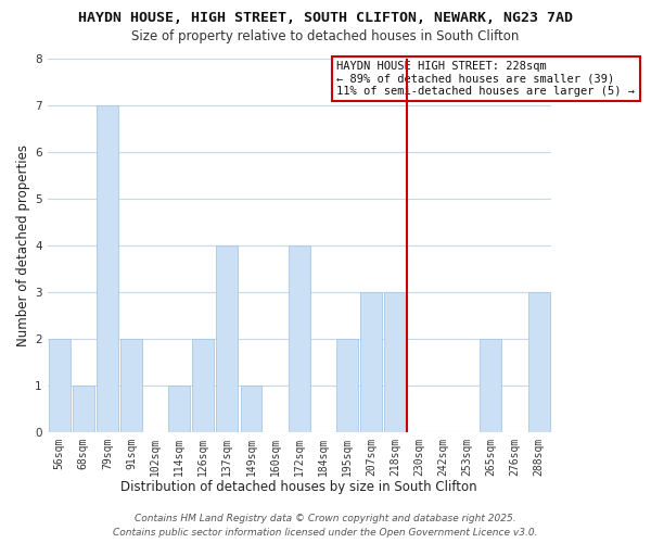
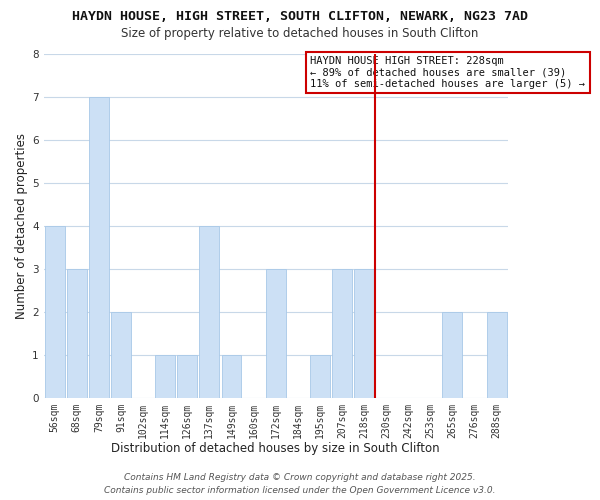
56sqm: 2 -> 4
68sqm: 1 -> 3
126sqm: 2 -> 1
172sqm: 4 -> 3
195sqm: 2 -> 1
288sqm: 3 -> 2
